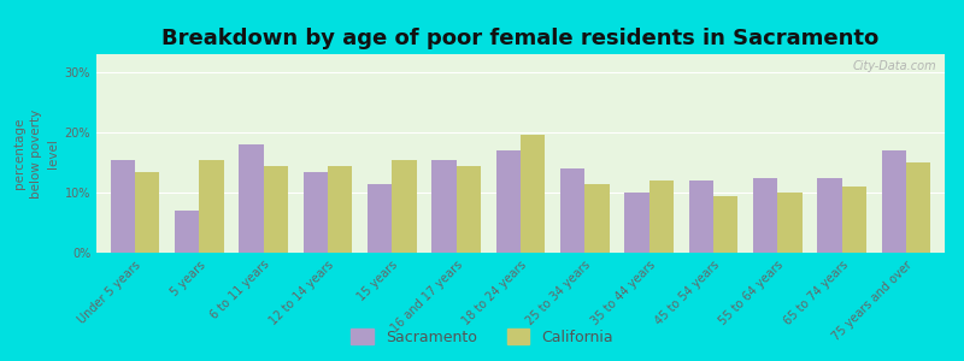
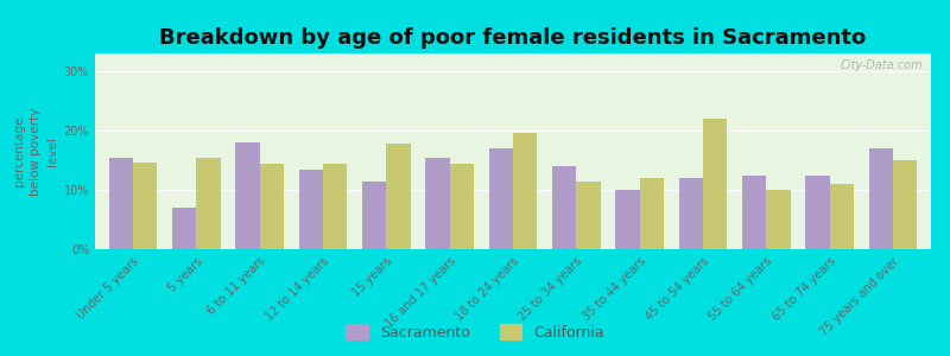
California/Under 5 years: 13.5% -> 14.6%
California/15 years: 15.5% -> 17.8%
California/45 to 54 years: 9.5% -> 22.0%
